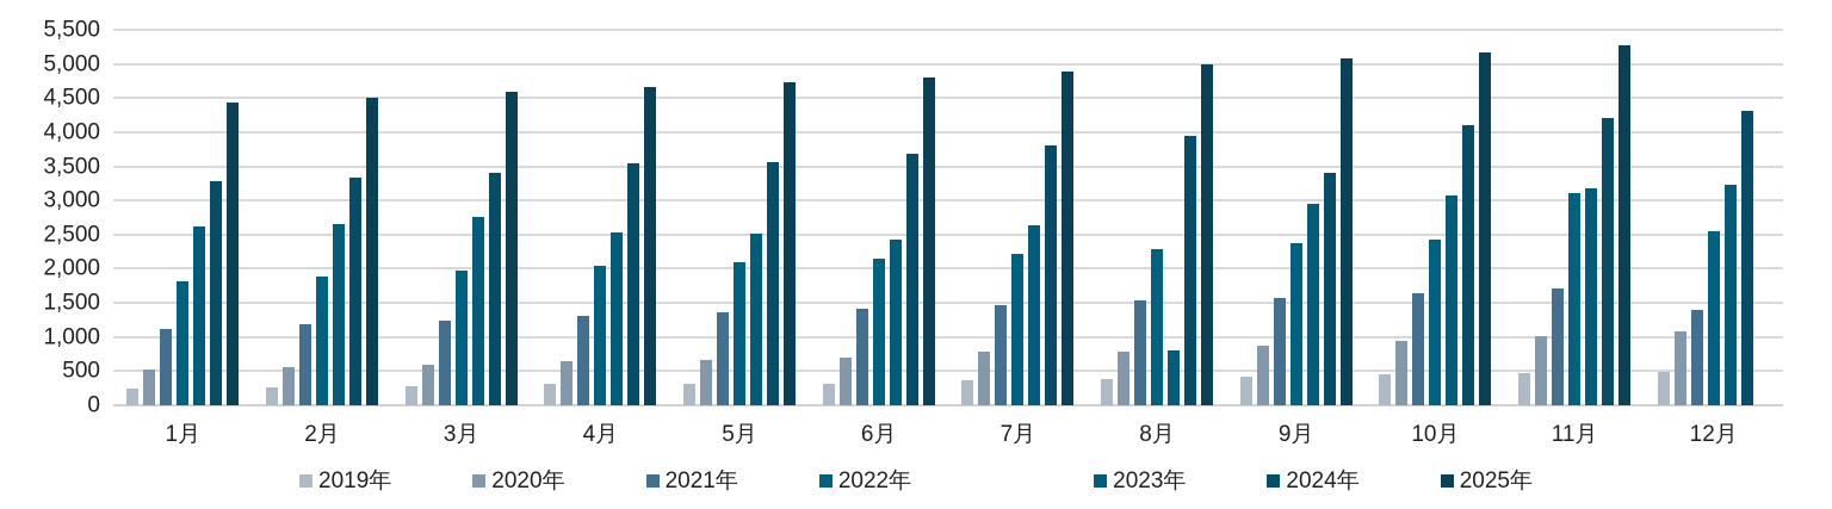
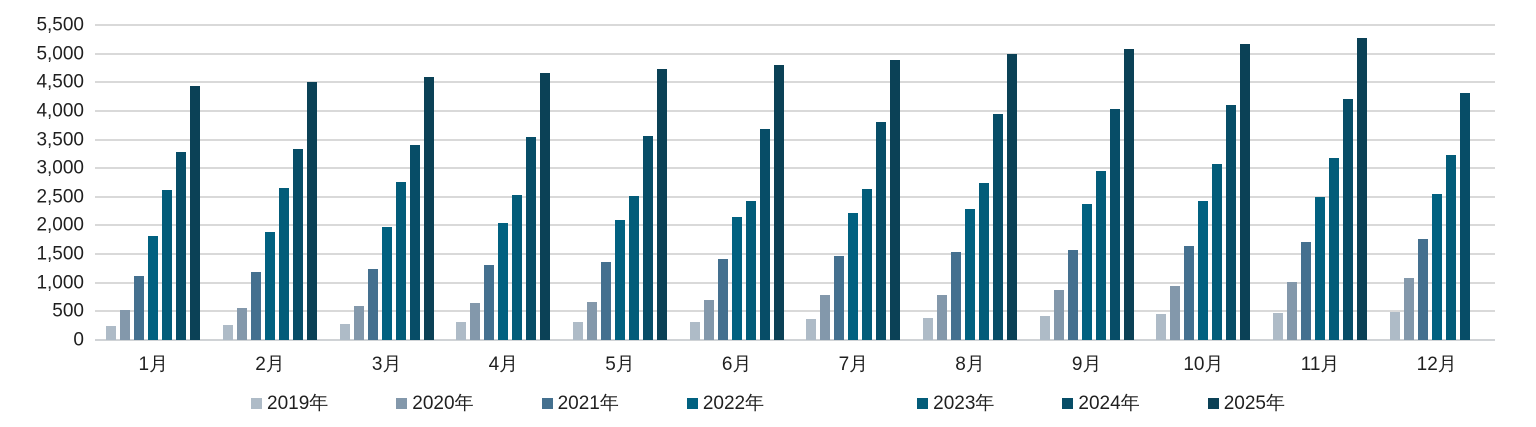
2023年/8月: 800 -> 2800
2024年/9月: 3400 -> 4000
2022年/11月: 3100 -> 2500
2021年/12月: 1400 -> 1800
